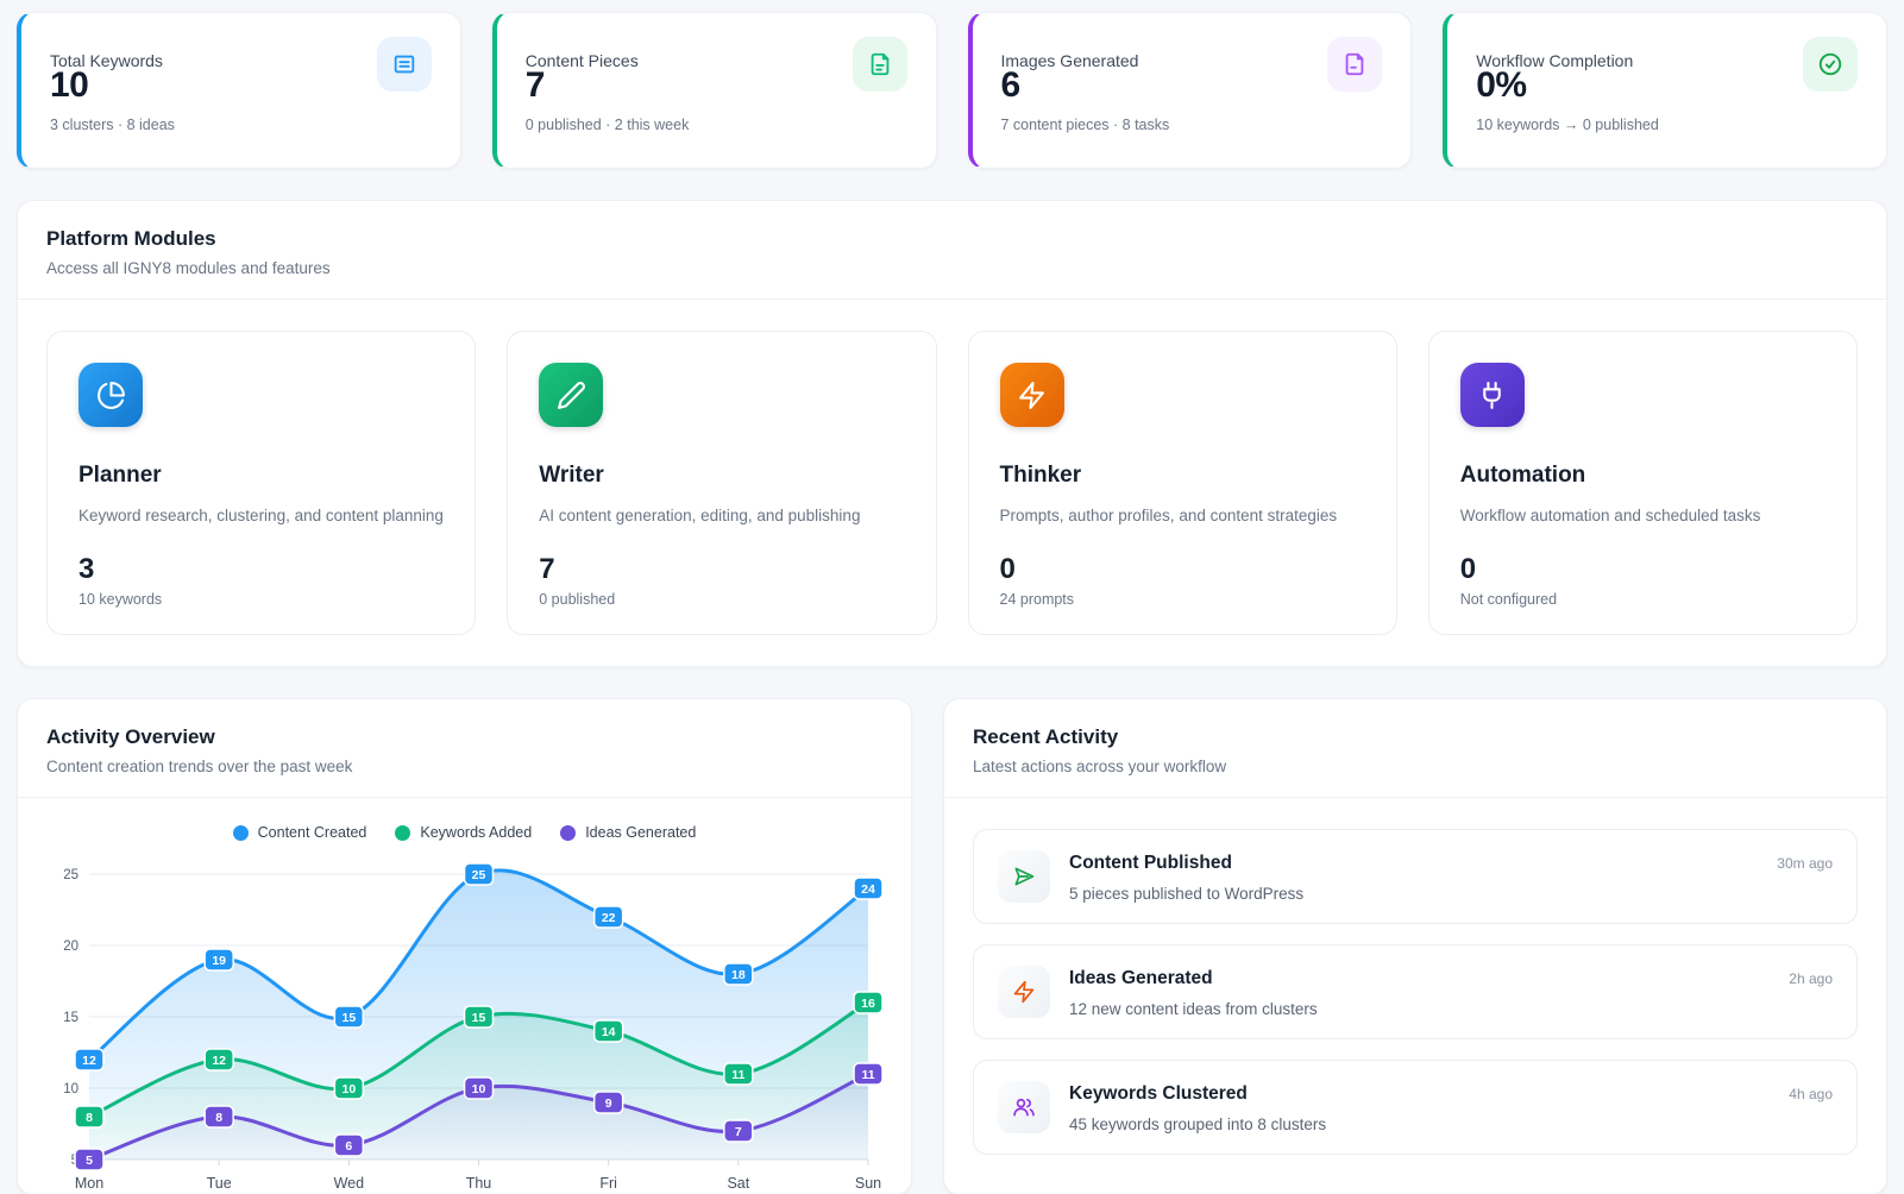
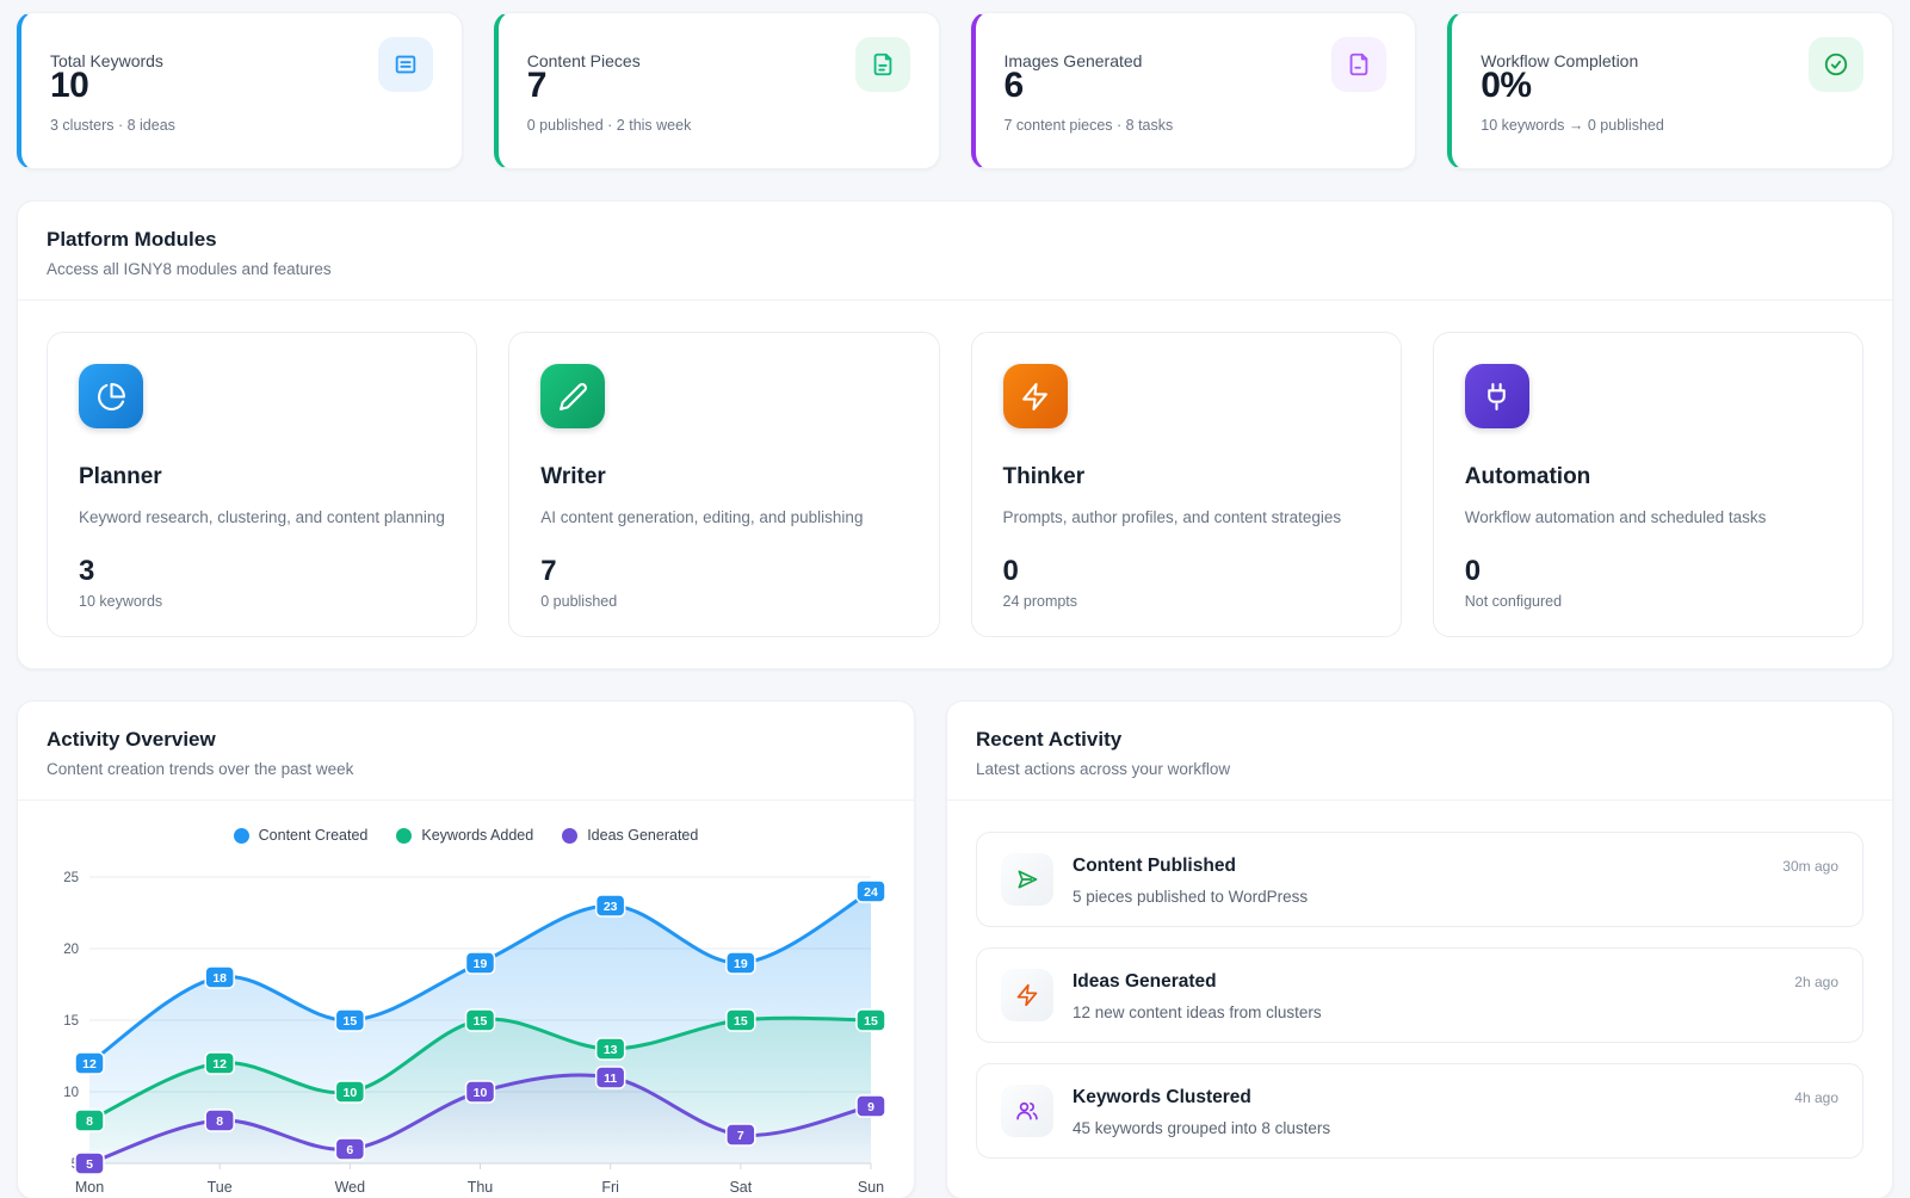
Content Created/Tue: 19 -> 18
Content Created/Thu: 25 -> 19
Content Created/Fri: 22 -> 23
Keywords Added/Fri: 14 -> 13
Ideas Generated/Fri: 9 -> 11
Content Created/Sat: 18 -> 19
Keywords Added/Sat: 11 -> 15
Keywords Added/Sun: 16 -> 15
Ideas Generated/Sun: 11 -> 9
